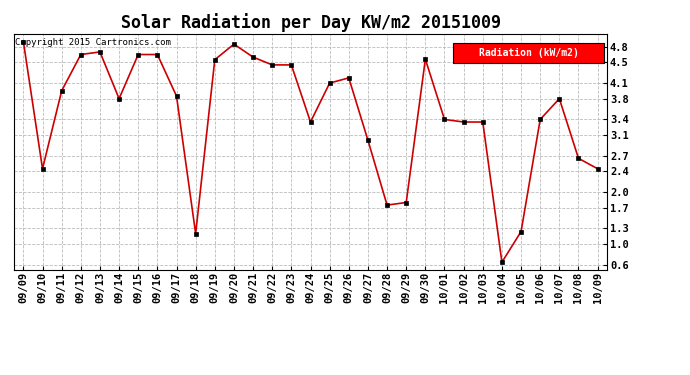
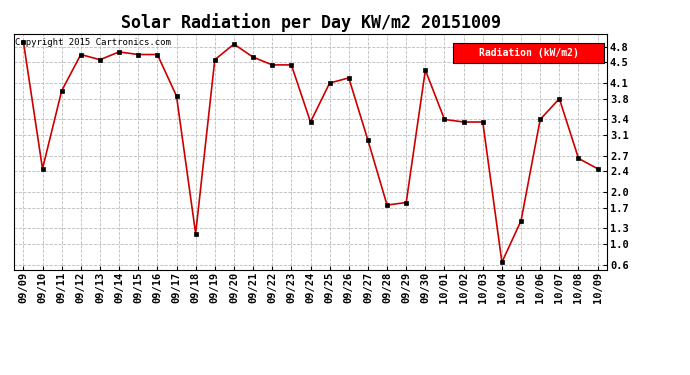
09/13: 4.70 -> 4.55
09/14: 3.80 -> 4.70
09/30: 4.56 -> 4.35
10/05: 1.24 -> 1.45
